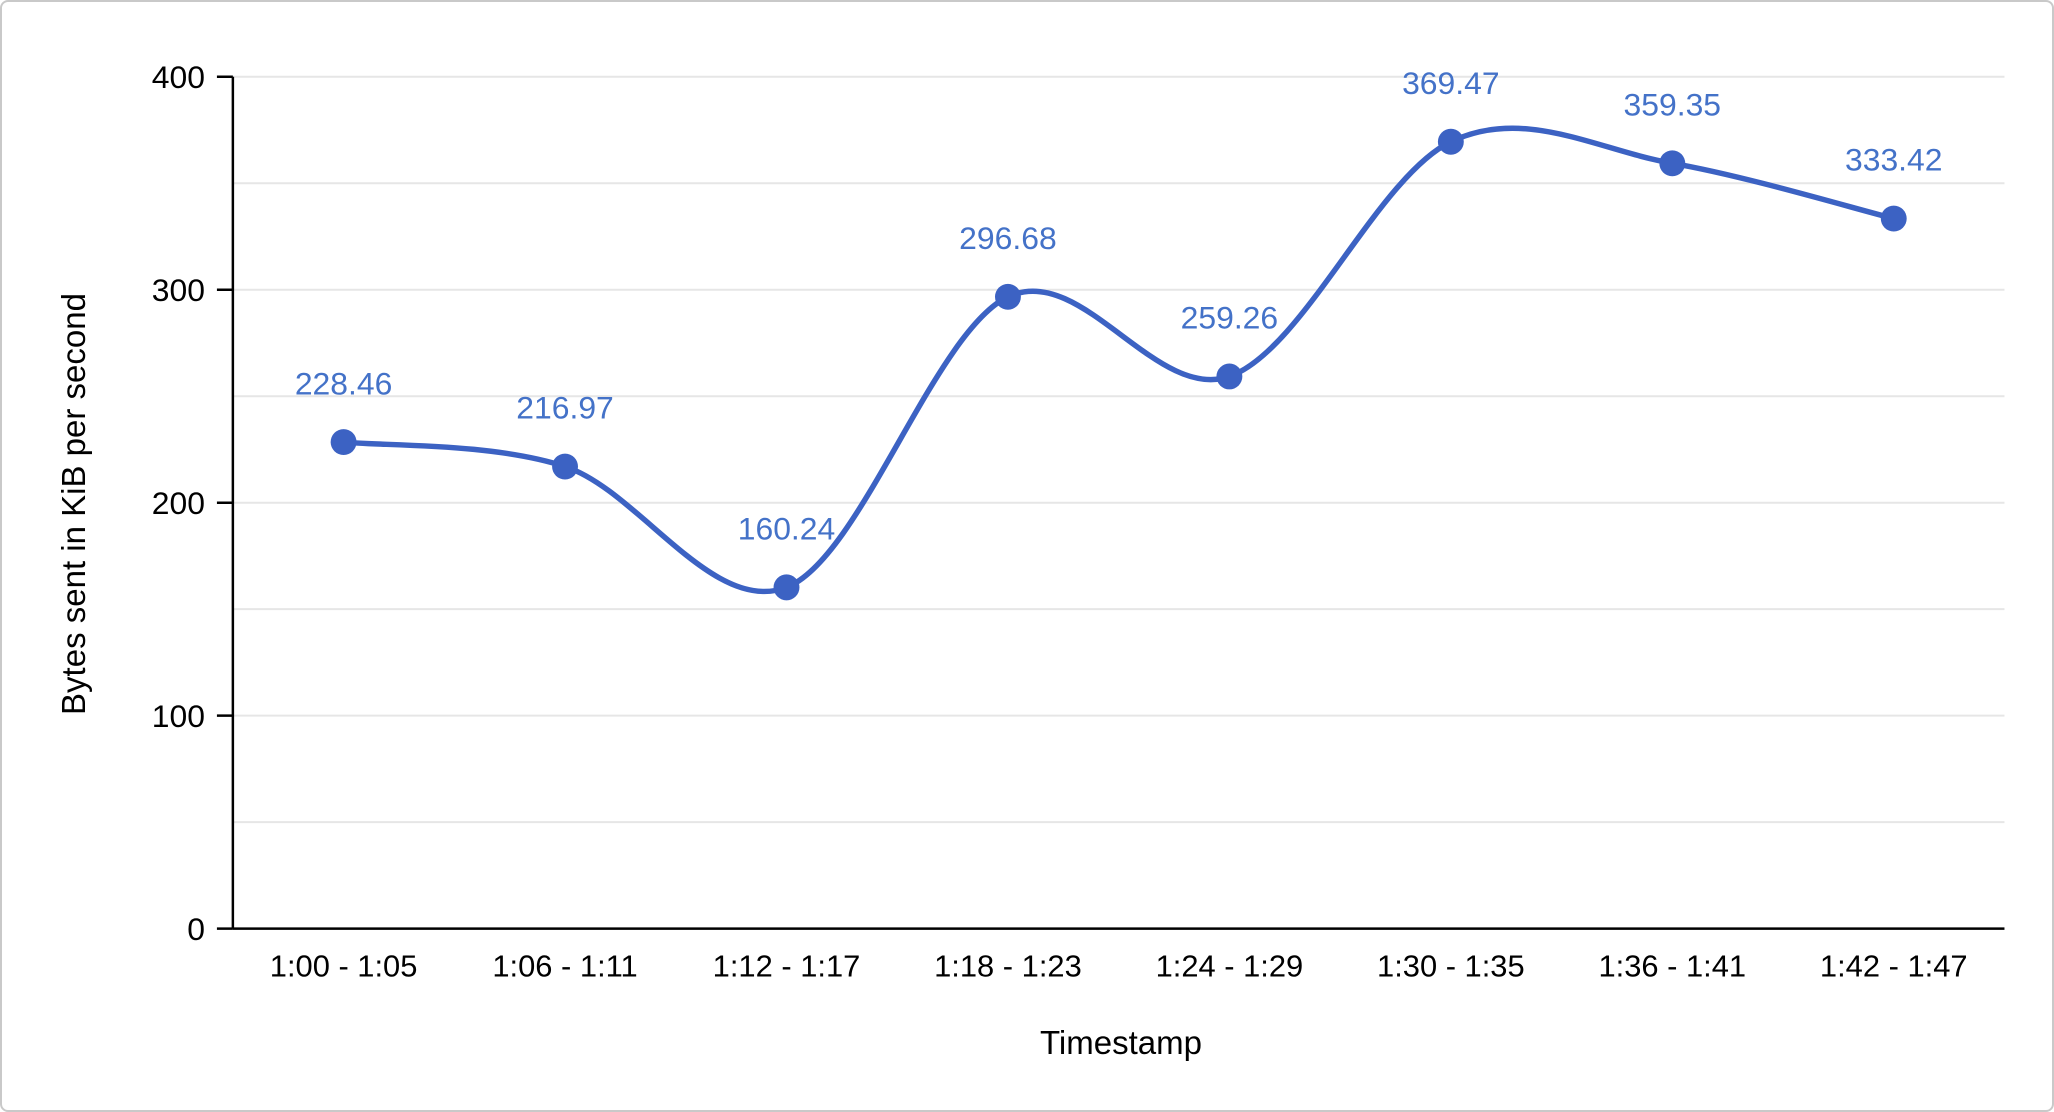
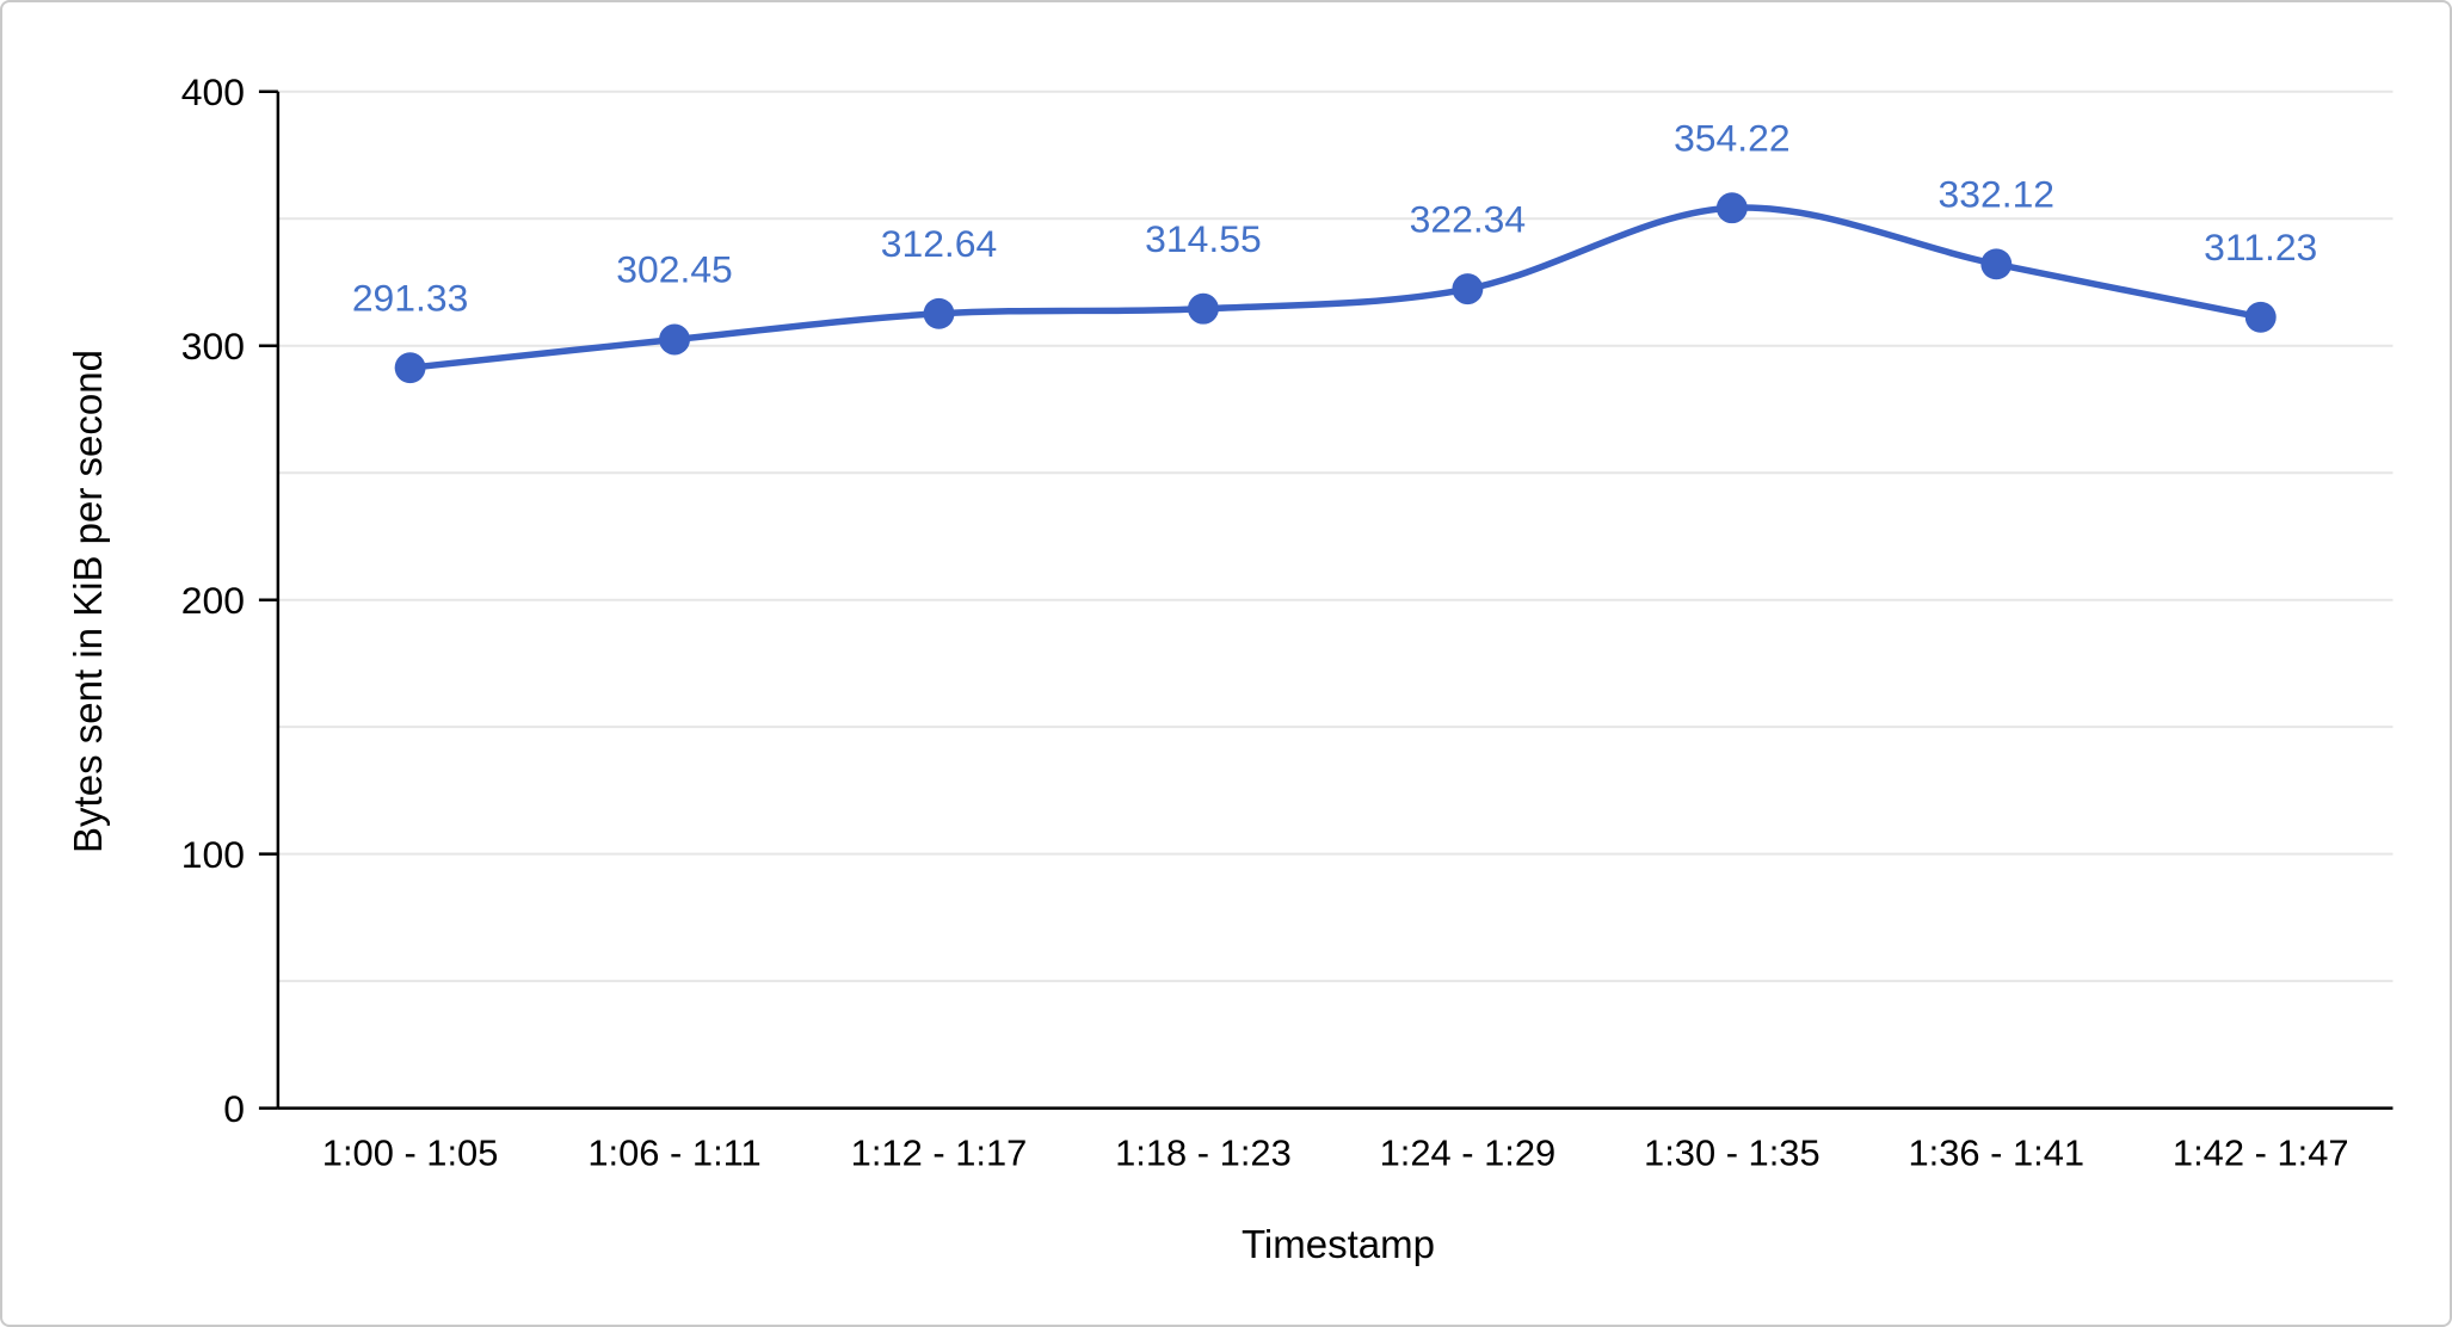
1:00 - 1:05: 228.46 -> 291.33
1:06 - 1:11: 216.97 -> 302.45
1:12 - 1:17: 160.24 -> 312.64
1:18 - 1:23: 296.68 -> 314.55
1:24 - 1:29: 259.26 -> 322.34
1:30 - 1:35: 369.47 -> 354.22
1:36 - 1:41: 359.35 -> 332.12
1:42 - 1:47: 333.42 -> 311.23
